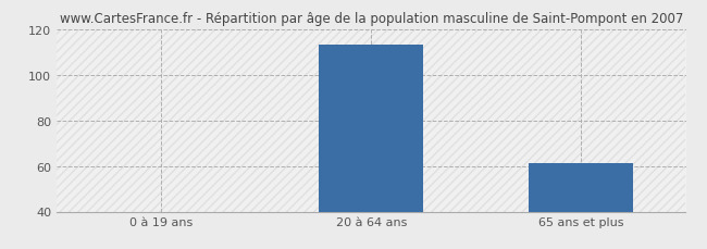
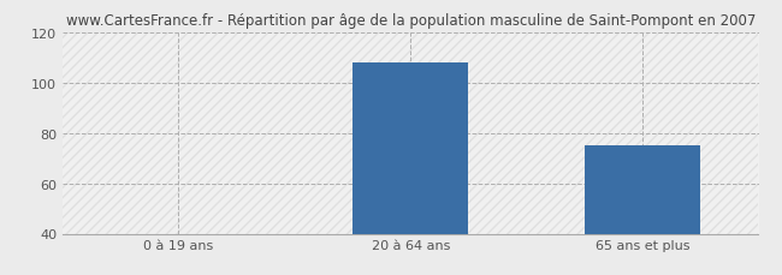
20 à 64 ans: 113 -> 108
65 ans et plus: 61 -> 75
